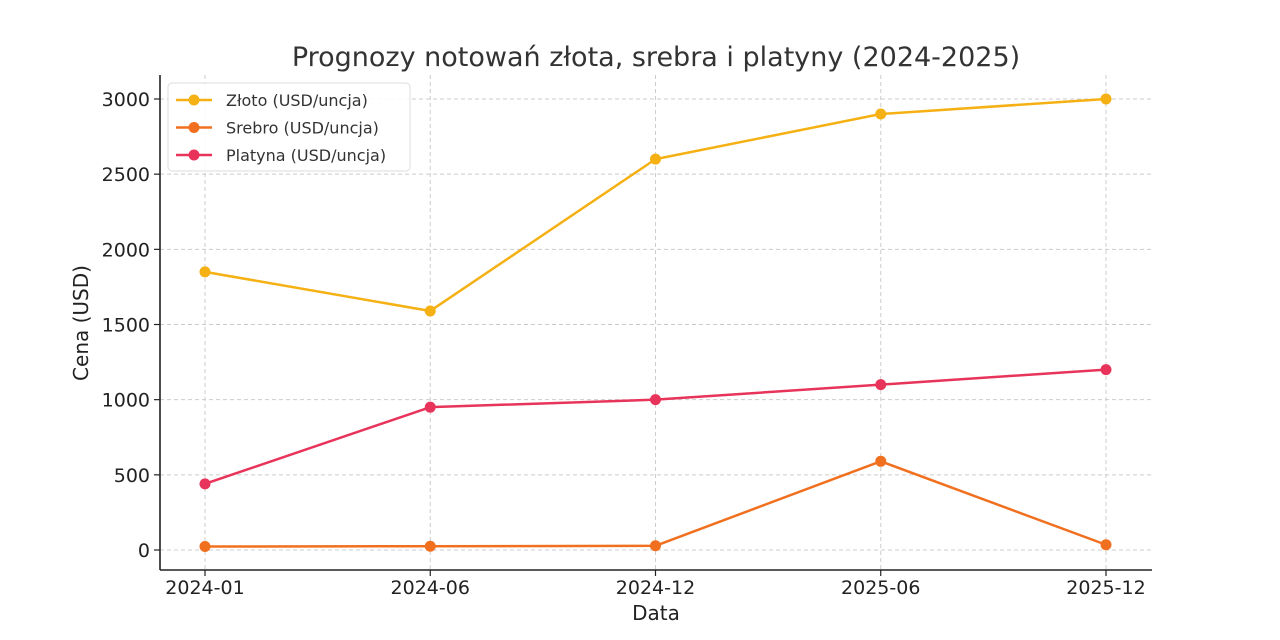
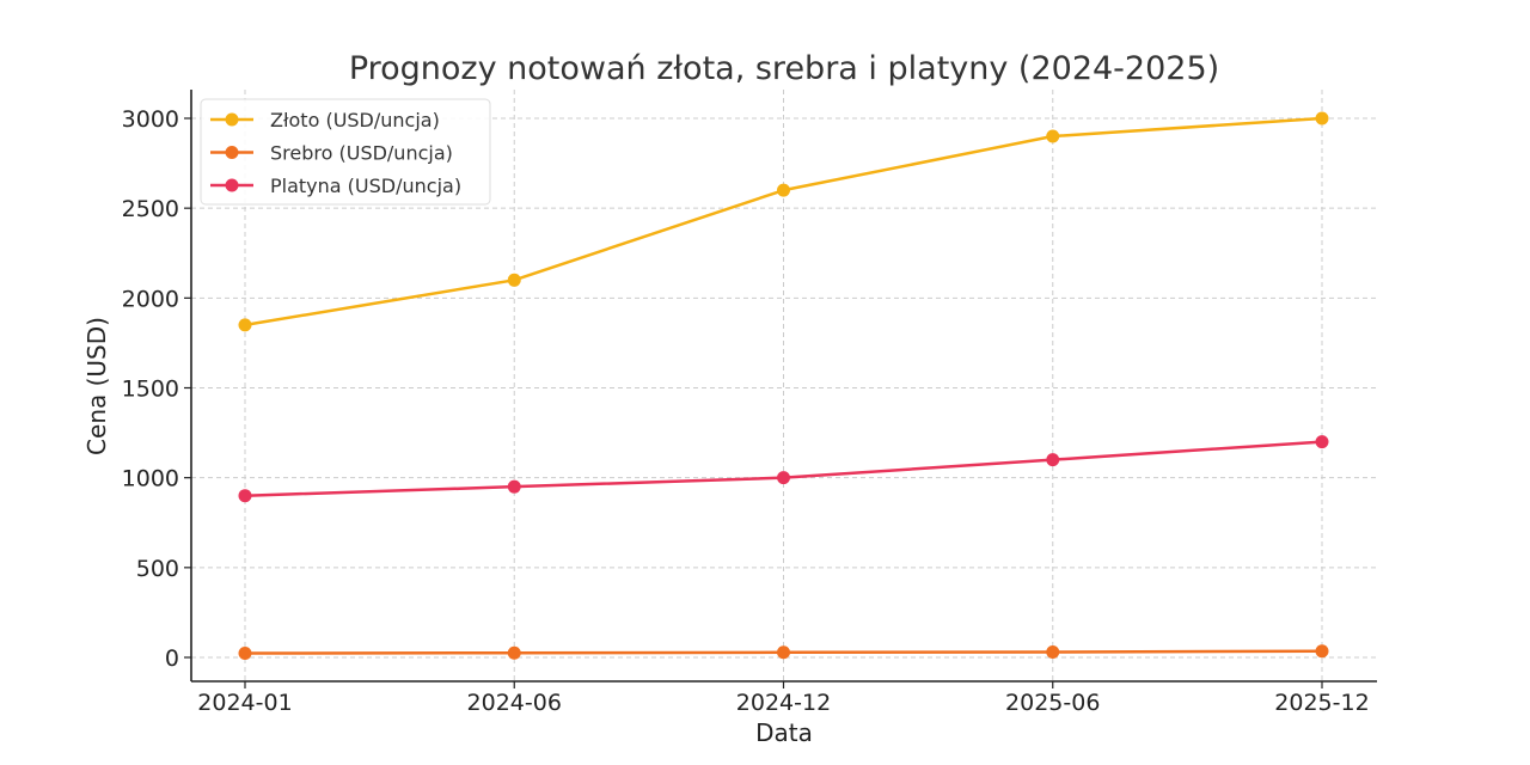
Platyna (USD/uncja)/2024-01: 440 -> 900
Złoto (USD/uncja)/2024-06: 1590 -> 2100
Srebro (USD/uncja)/2025-06: 590 -> 30
